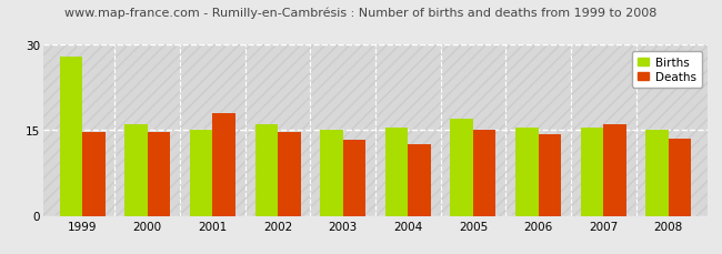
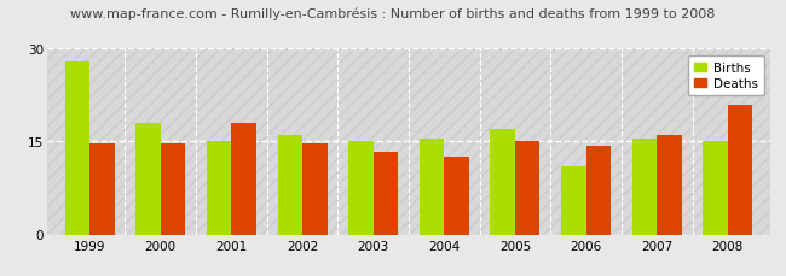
Births/2000: 16.0 -> 18.0
Births/2006: 15.5 -> 11.0
Deaths/2008: 13.5 -> 21.0
